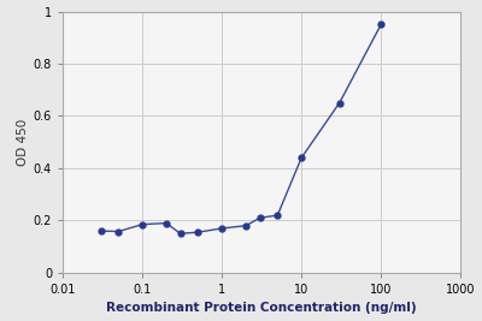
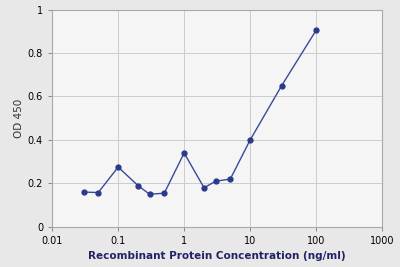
0.1: 0.185 -> 0.275
1: 0.170 -> 0.340
10: 0.440 -> 0.400
100: 0.950 -> 0.905
